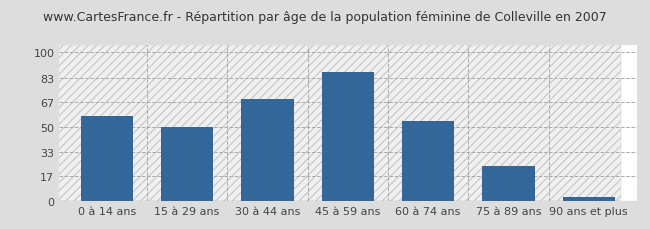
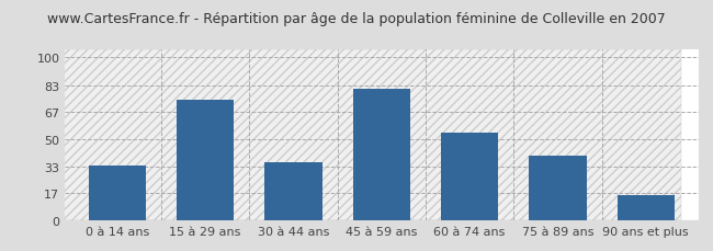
0 à 14 ans: 57 -> 34
15 à 29 ans: 50 -> 74
30 à 44 ans: 69 -> 36
45 à 59 ans: 87 -> 81
75 à 89 ans: 24 -> 40
90 ans et plus: 3 -> 16
